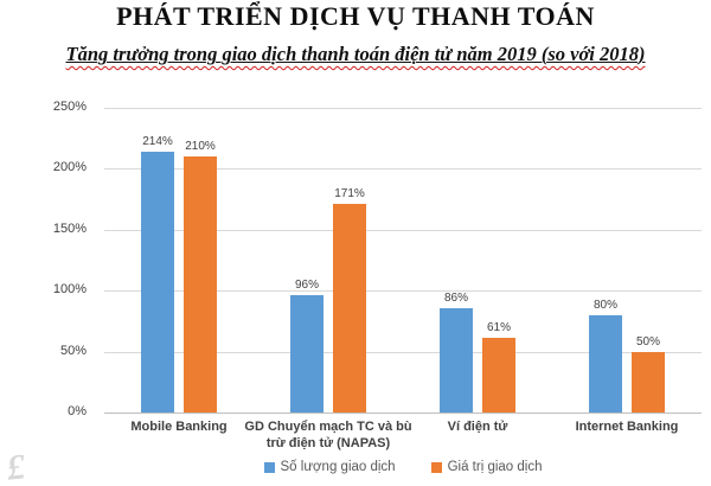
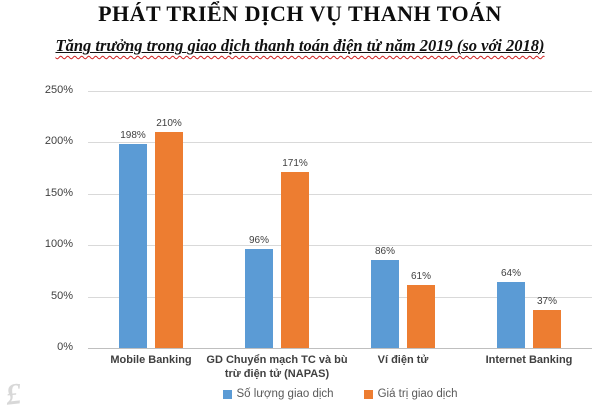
Số lượng giao dịch/Mobile Banking: 214% -> 198%
Số lượng giao dịch/Internet Banking: 80% -> 64%
Giá trị giao dịch/Internet Banking: 50% -> 37%
